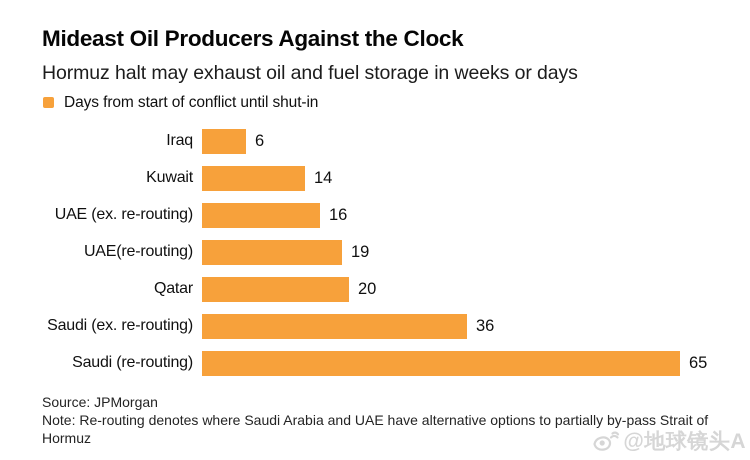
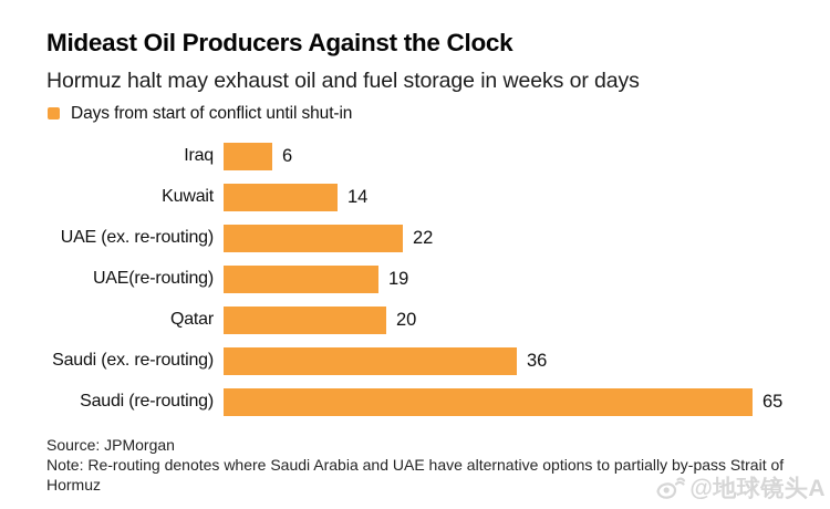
UAE (ex. re-routing): 16 -> 22
